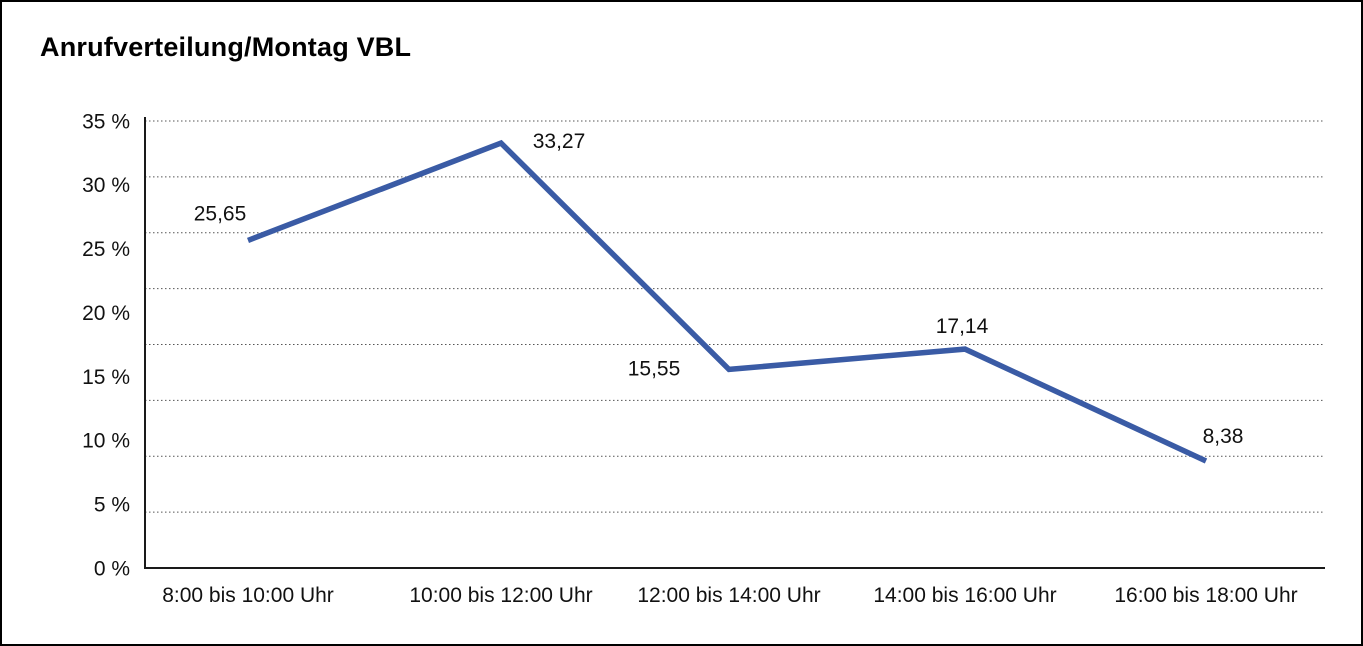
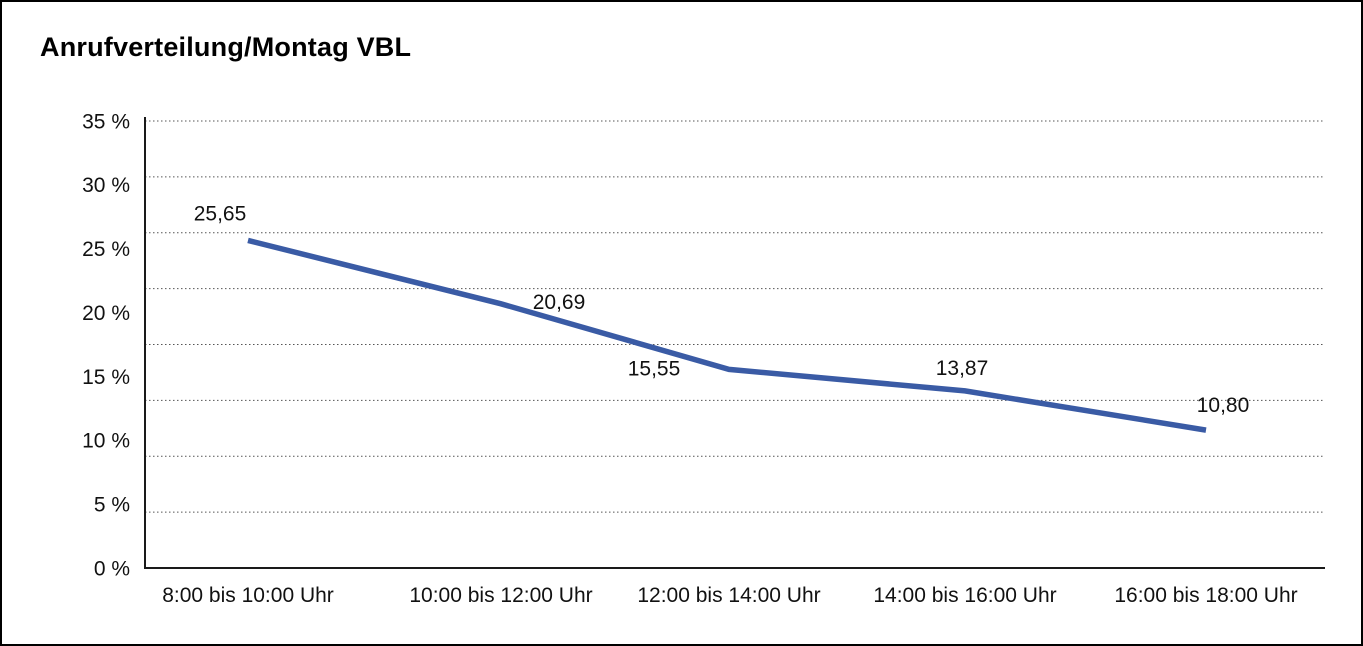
10:00 bis 12:00 Uhr: 33,27 -> 20,69
14:00 bis 16:00 Uhr: 17,14 -> 13,87
16:00 bis 18:00 Uhr: 8,38 -> 10,80
